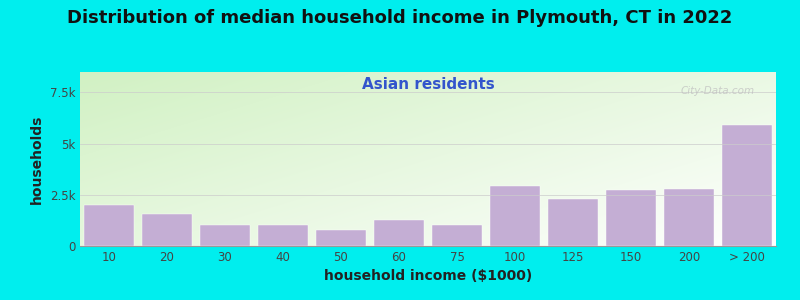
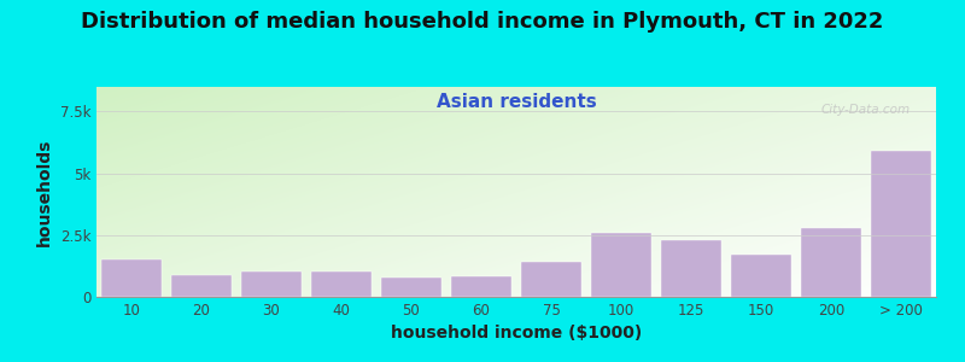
10: 2.00k -> 1.50k
20: 1.55k -> 0.90k
60: 1.25k -> 0.85k
75: 1.05k -> 1.40k
100: 2.95k -> 2.60k
150: 2.75k -> 1.70k
